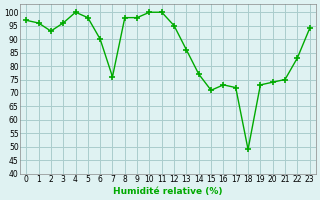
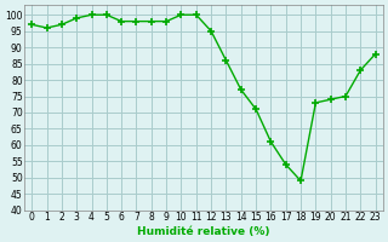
2: 93 -> 97
3: 96 -> 99
5: 98 -> 100
6: 90 -> 98
7: 76 -> 98
16: 73 -> 61
17: 72 -> 54
23: 94 -> 88
